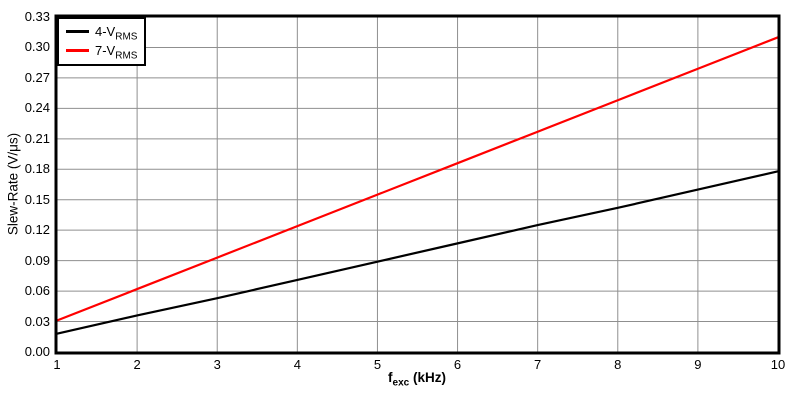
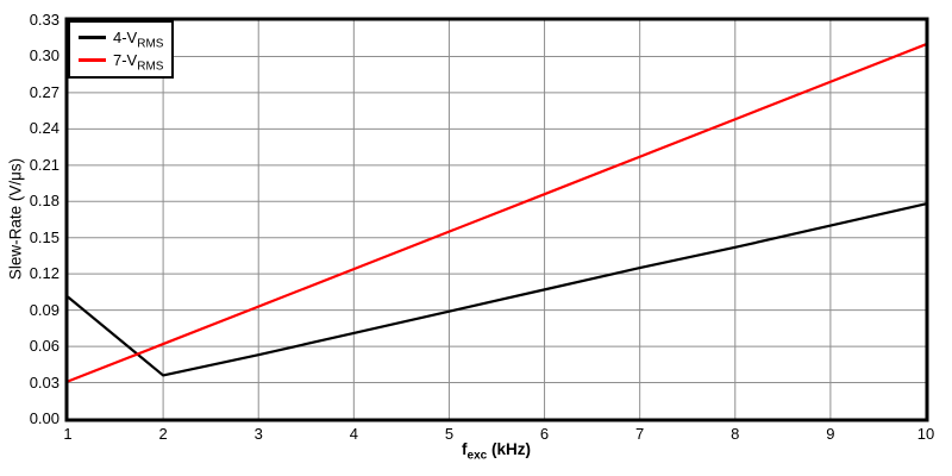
4-VRMS/1: 0.018 -> 0.101
